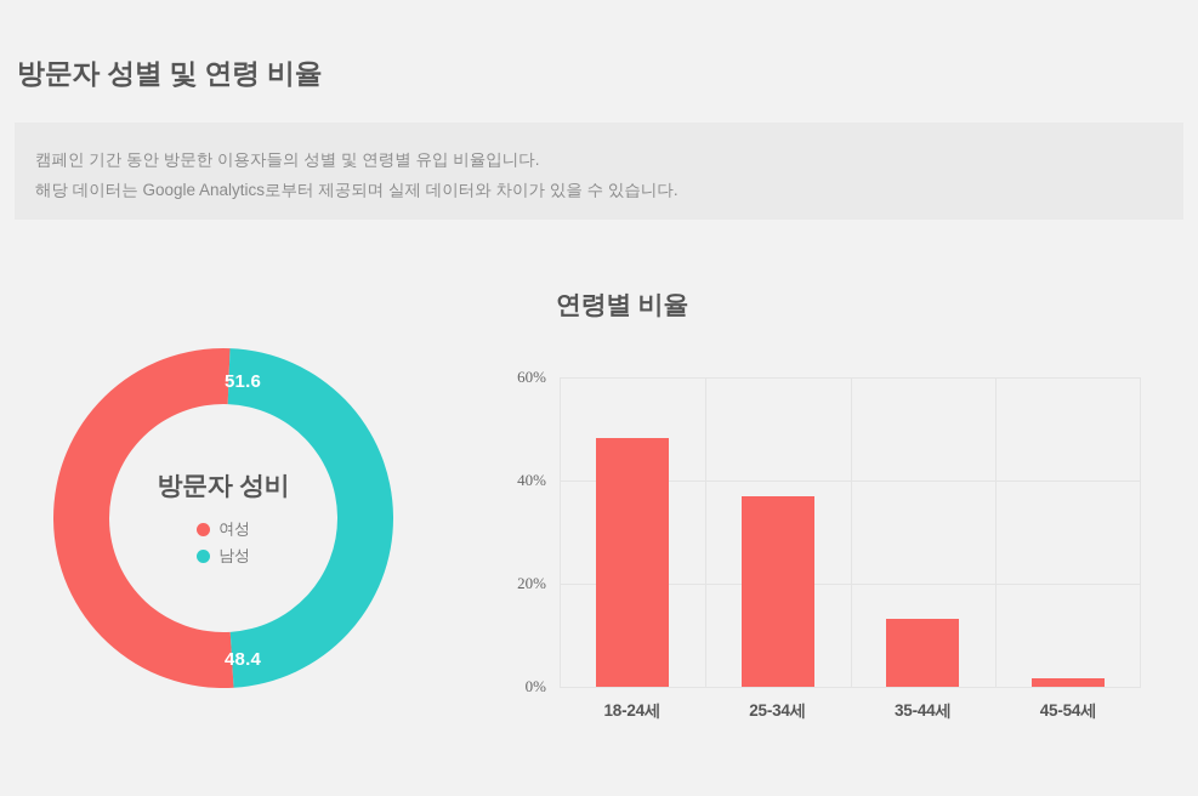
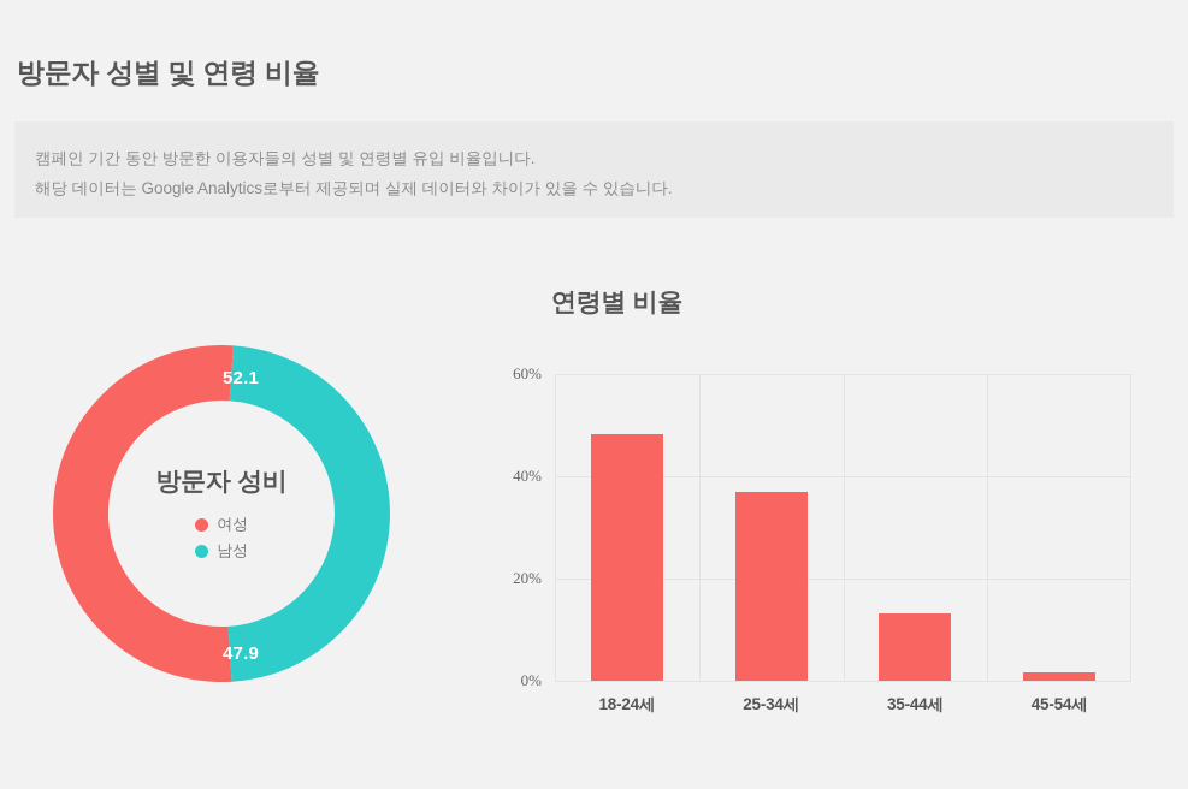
방문자 성비/여성: 51.6 -> 52.1
방문자 성비/남성: 48.4 -> 47.9
